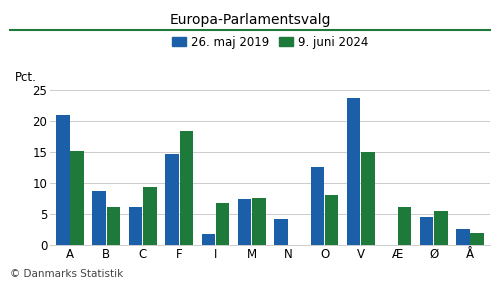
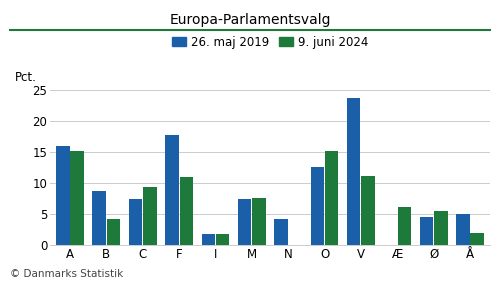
26. maj 2019/A: 21.0 -> 16.0
9. juni 2024/B: 6.2 -> 4.2
26. maj 2019/C: 6.2 -> 7.4
26. maj 2019/F: 14.8 -> 17.8
9. juni 2024/F: 18.5 -> 11.0
9. juni 2024/I: 6.9 -> 1.8
9. juni 2024/O: 8.1 -> 15.2
9. juni 2024/V: 15.0 -> 11.2
26. maj 2019/Å: 2.7 -> 5.0
